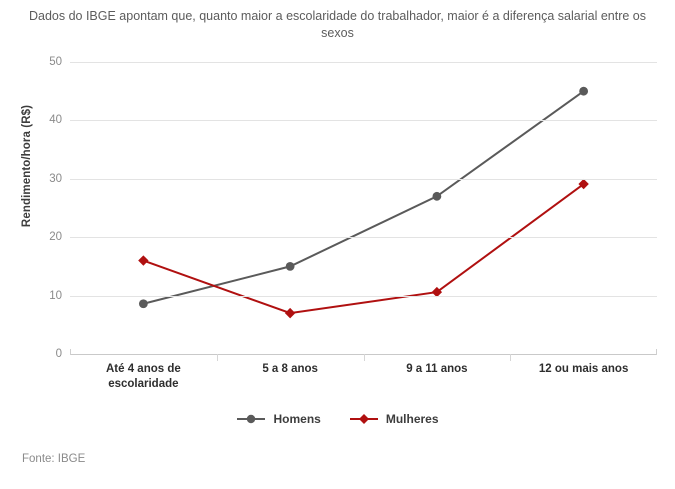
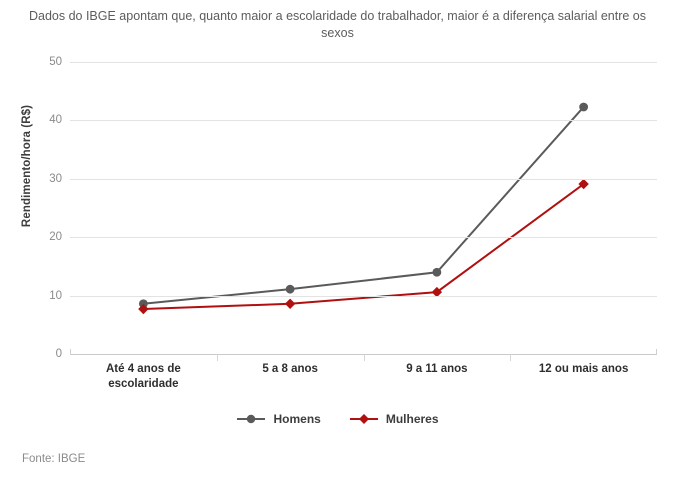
Mulheres/Até 4 anos de escolaridade: 16 -> 8
Homens/5 a 8 anos: 15 -> 11
Mulheres/5 a 8 anos: 7 -> 9
Homens/9 a 11 anos: 27 -> 14
Homens/12 ou mais anos: 45 -> 42
